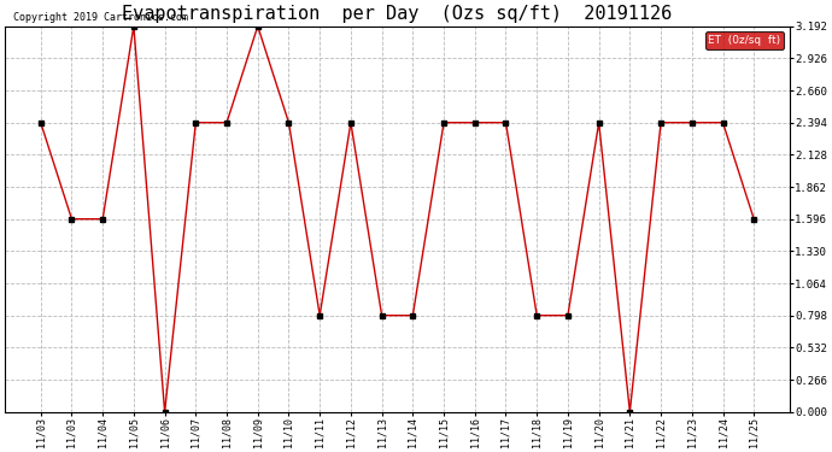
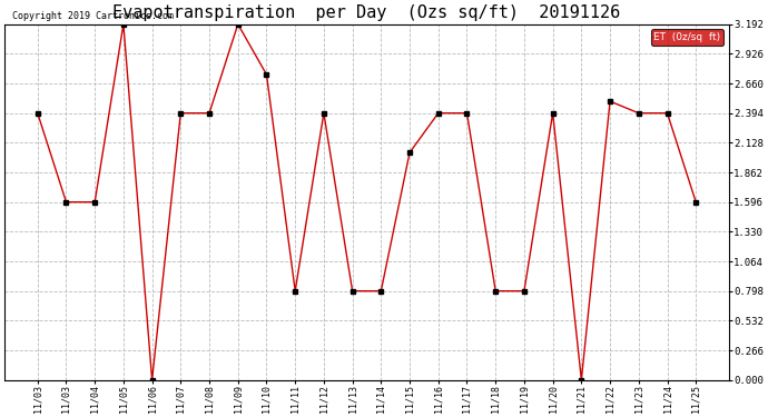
11/10: 2.39 -> 2.74
11/15: 2.39 -> 2.04
11/22: 2.39 -> 2.50
